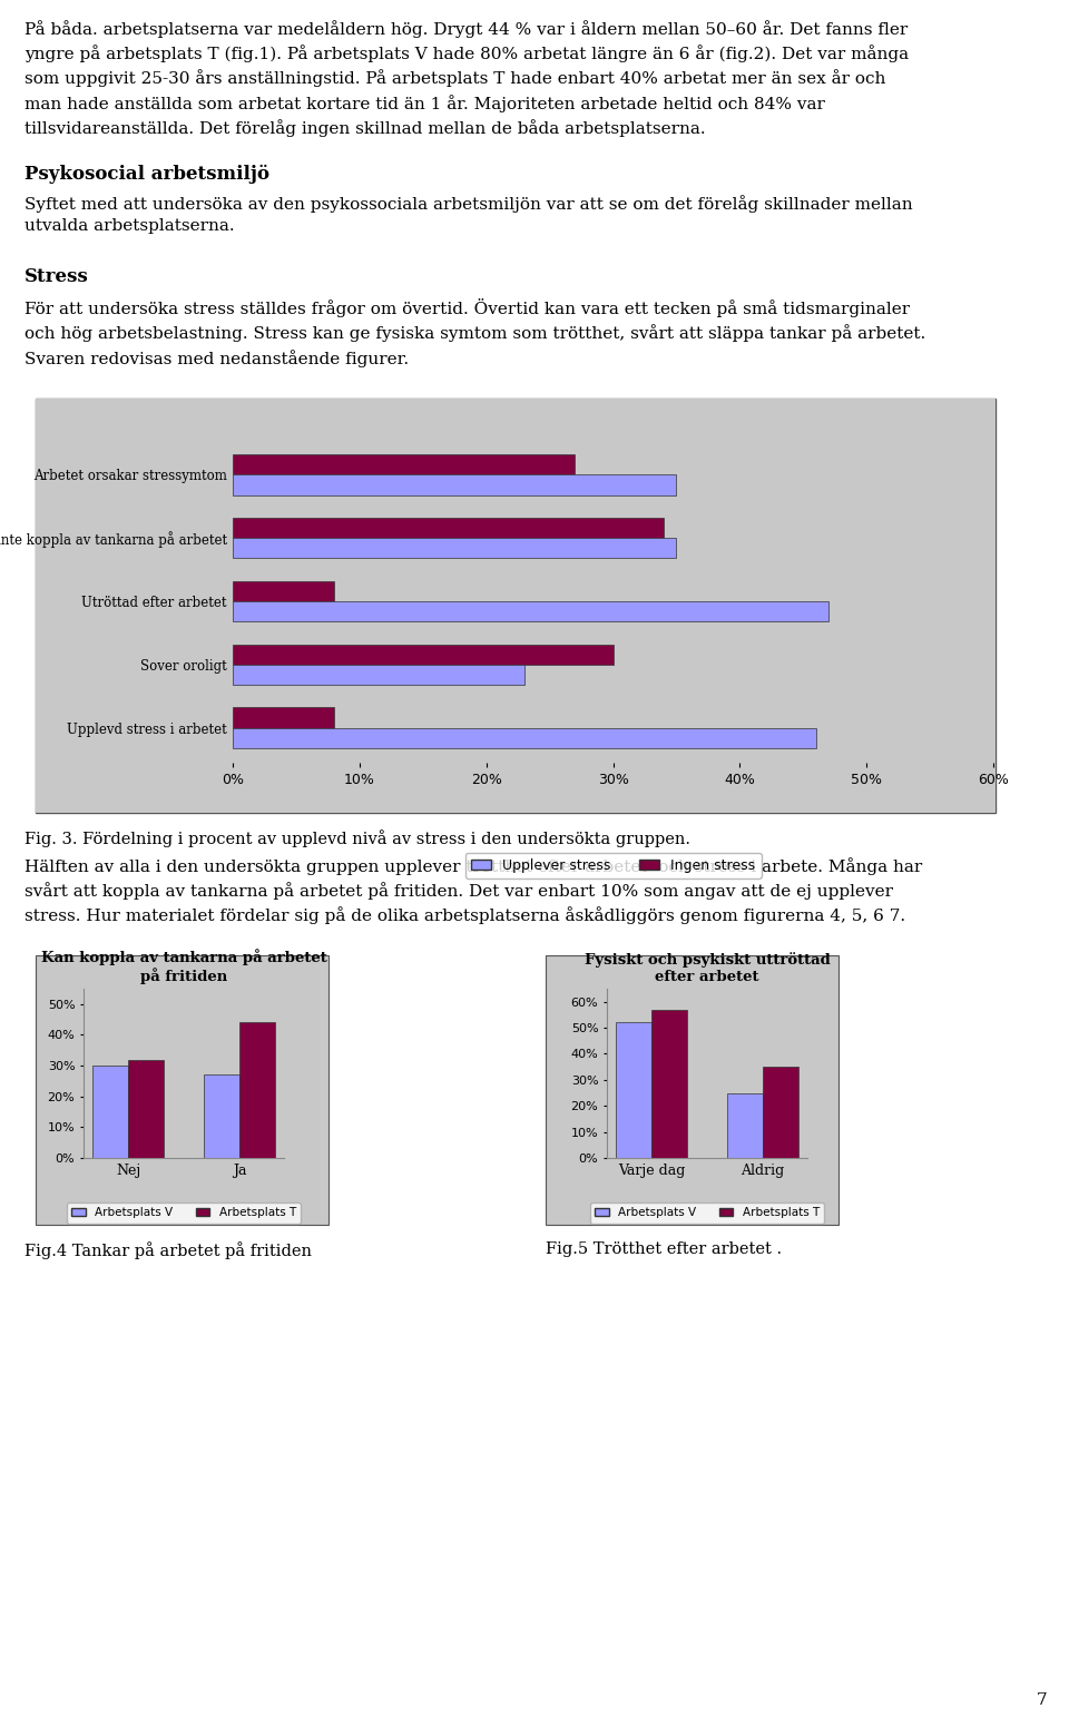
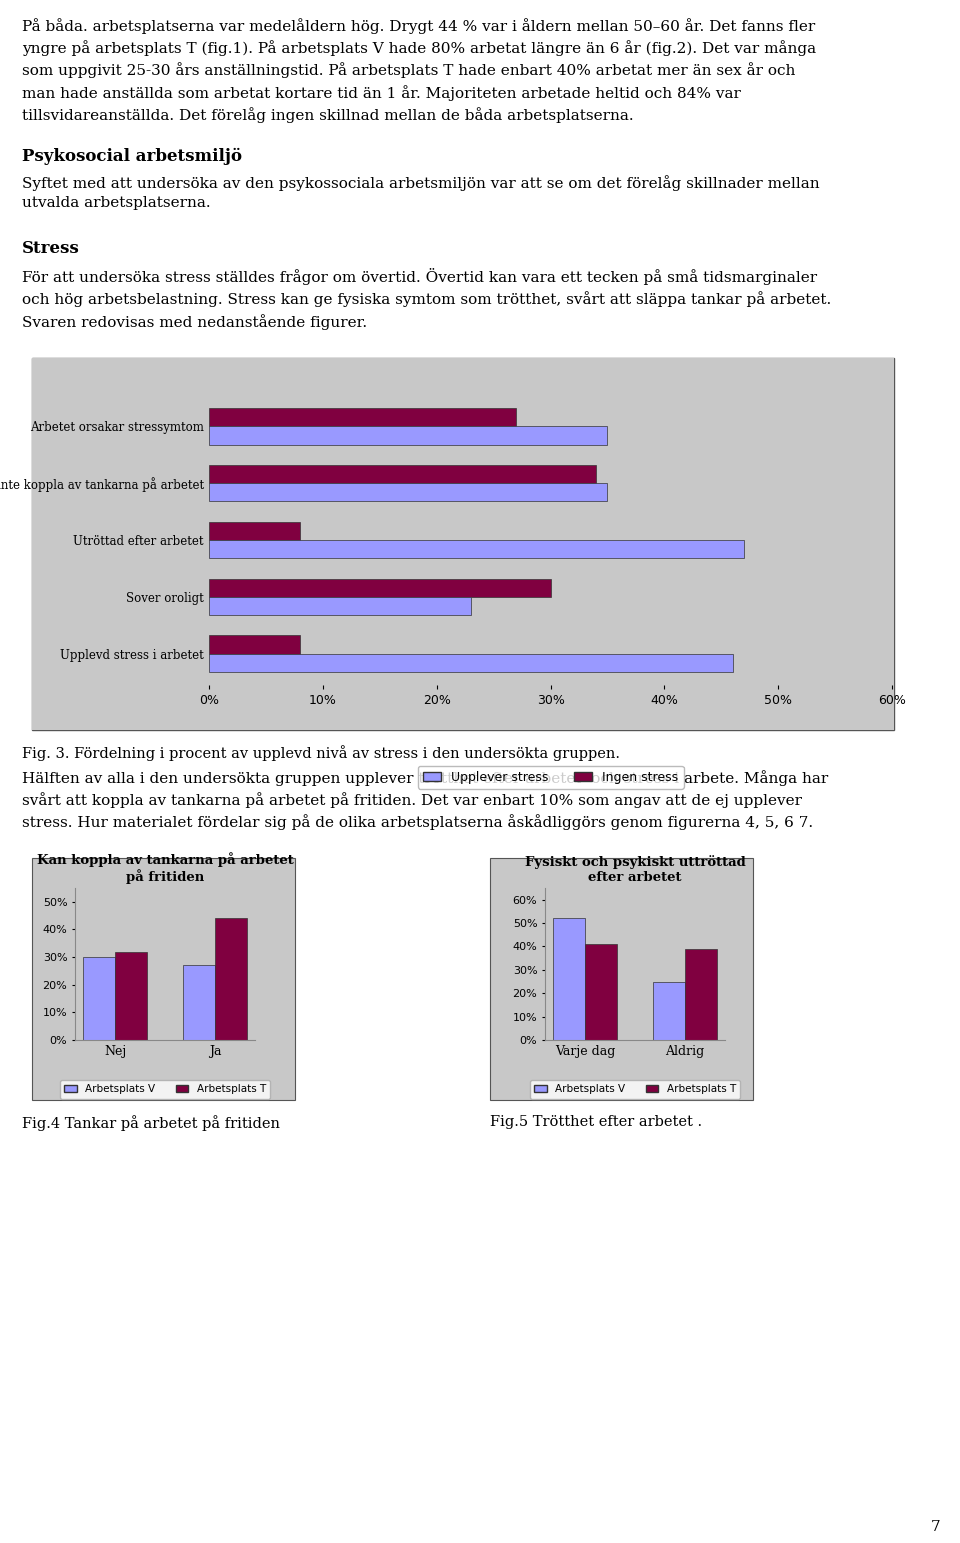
Fysiskt och psykiskt uttröttad efter arbetet/Arbetsplats T/Varje dag: 57% -> 41%
Fysiskt och psykiskt uttröttad efter arbetet/Arbetsplats T/Aldrig: 35% -> 39%
